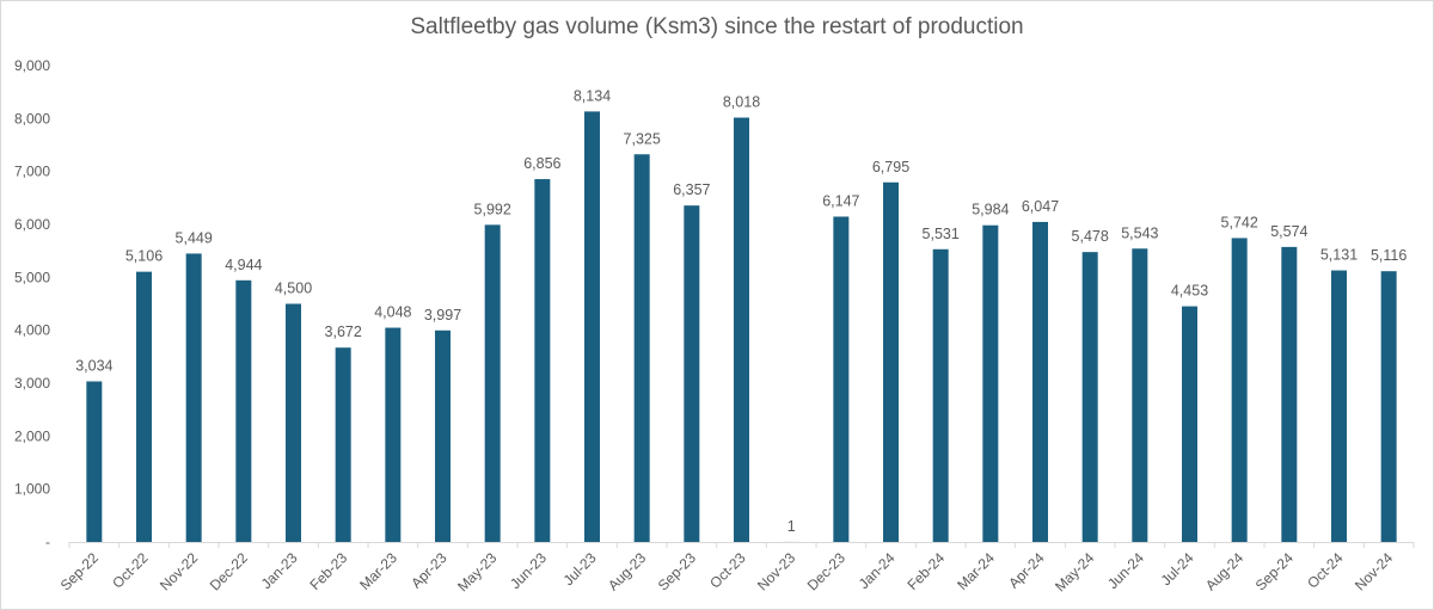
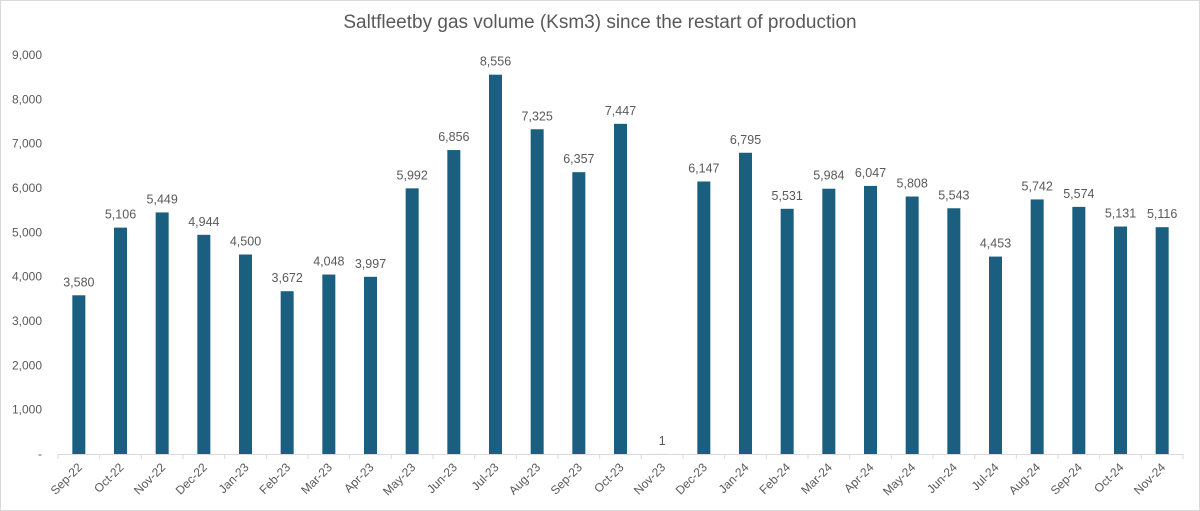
Sep-22: 3,034 -> 3,580
Jul-23: 8,134 -> 8,556
Oct-23: 8,018 -> 7,447
May-24: 5,478 -> 5,808
